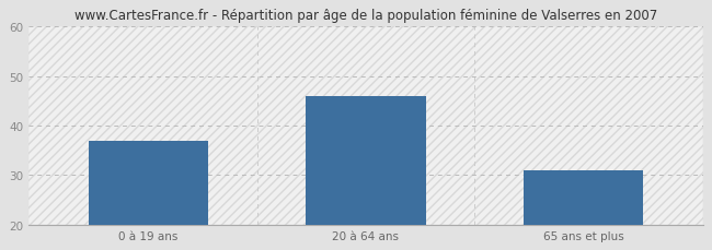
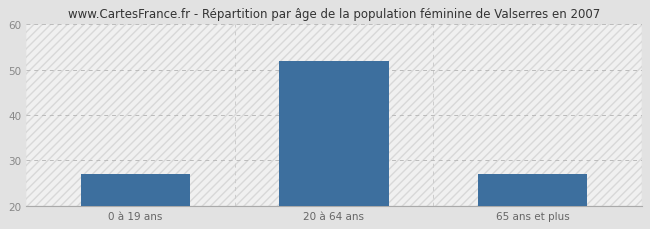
0 à 19 ans: 37 -> 27
20 à 64 ans: 46 -> 52
65 ans et plus: 31 -> 27
